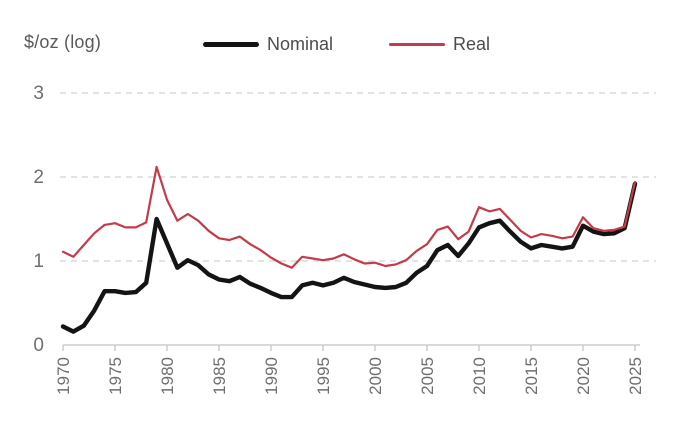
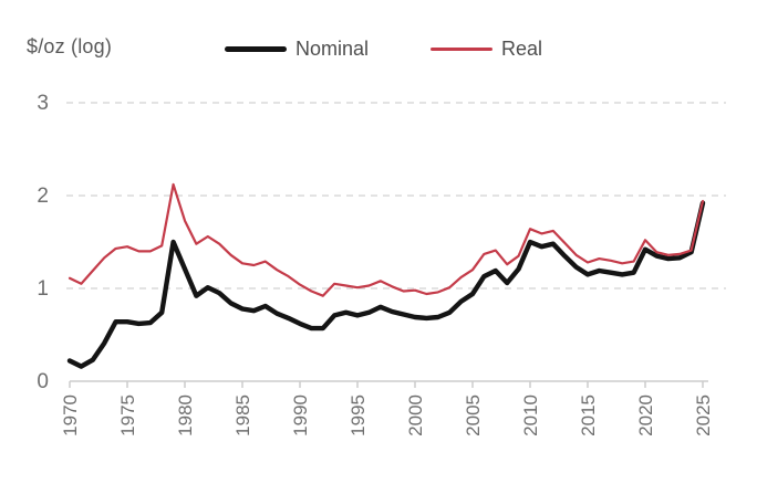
Nominal/2010: 1.4 -> 1.5
